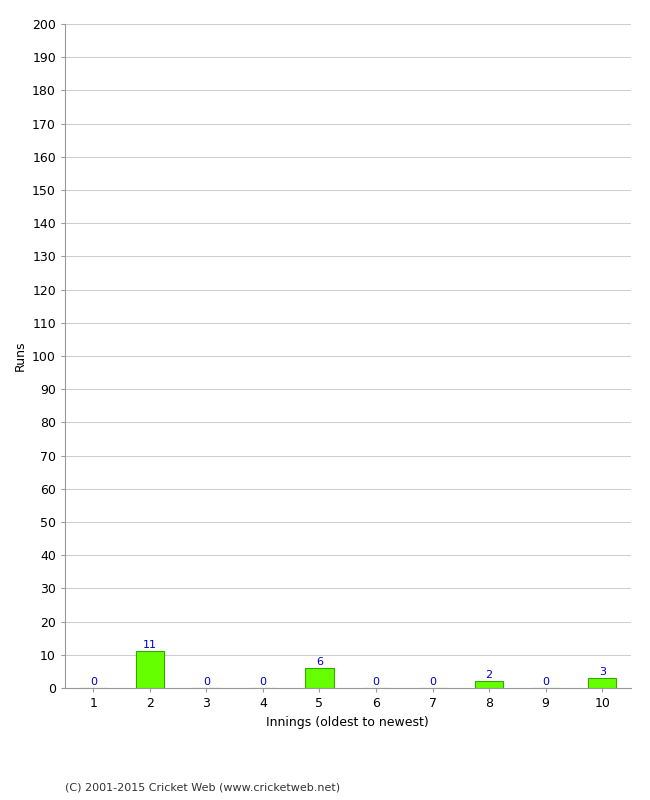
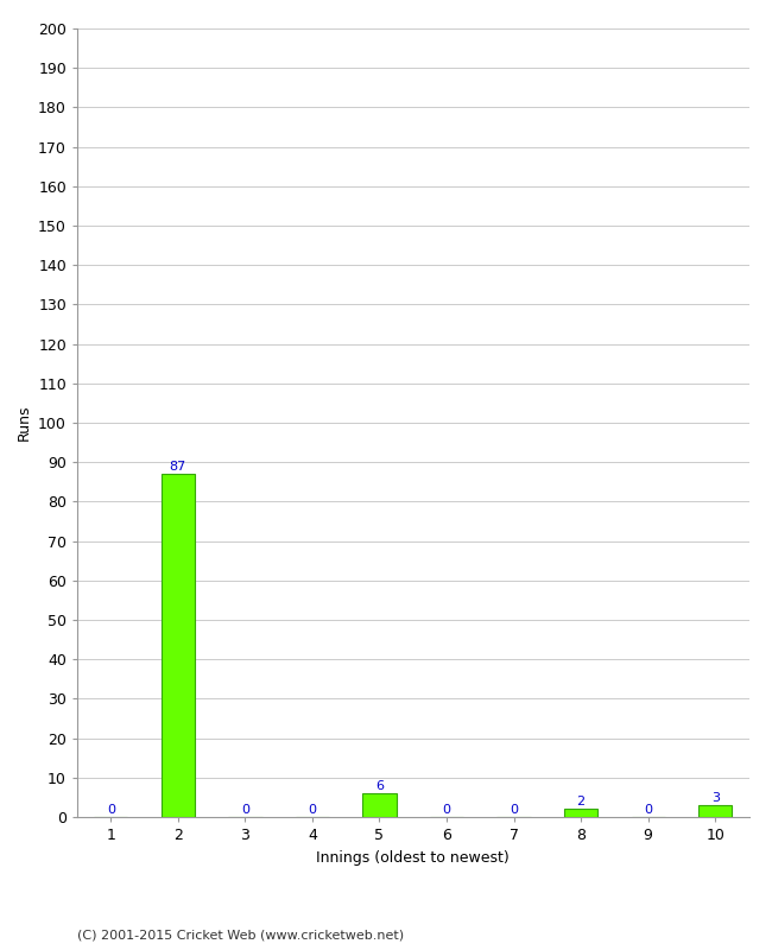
2: 11 -> 87
